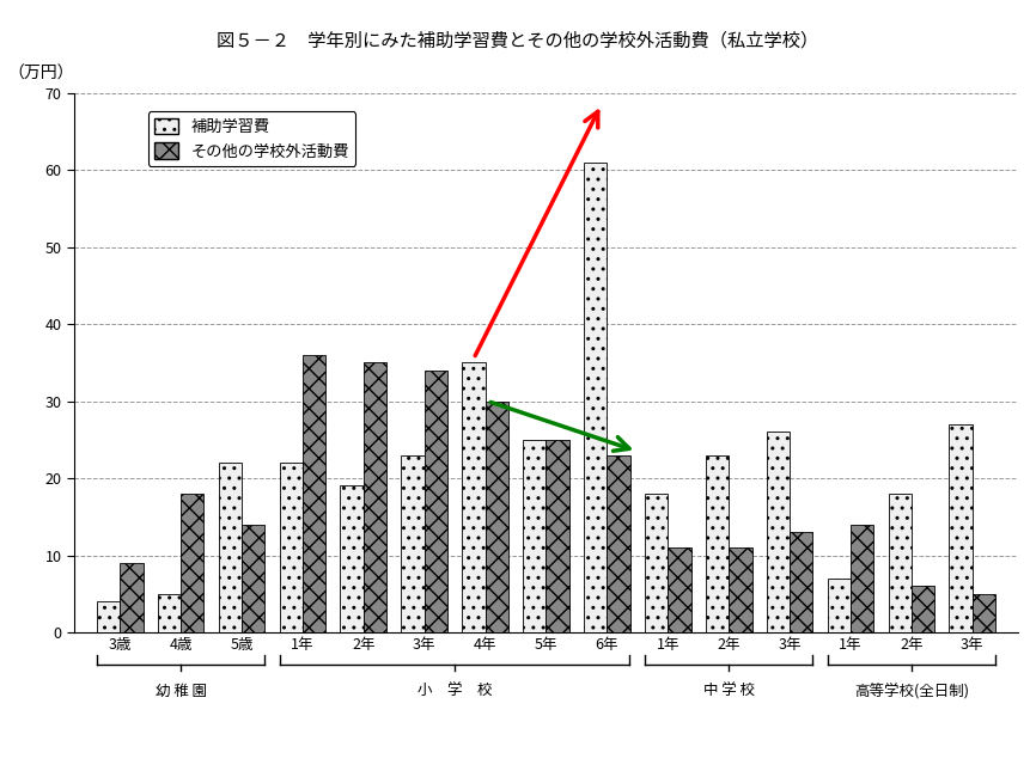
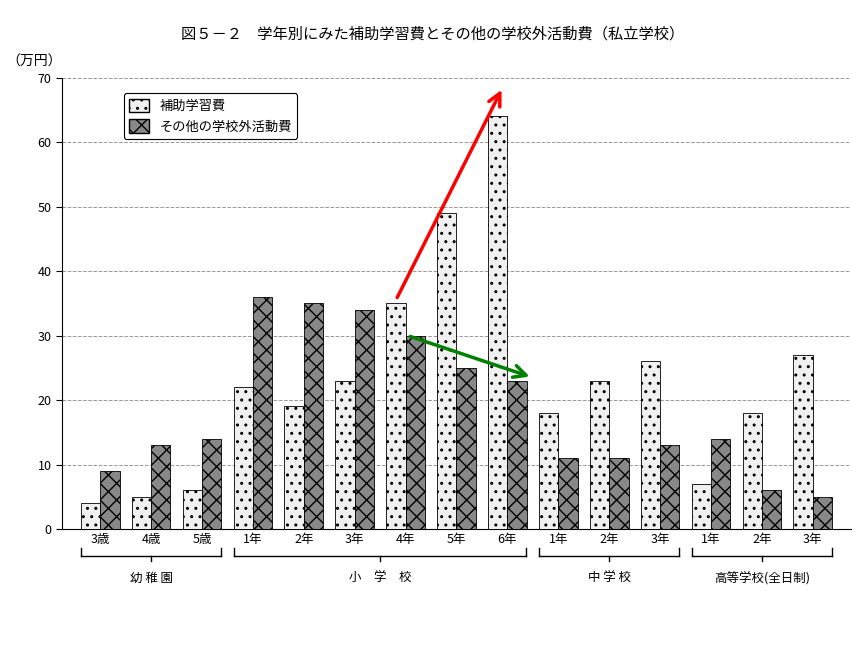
その他の学校外活動費/4歳: 18 -> 13
補助学習費/5歳: 22 -> 6
補助学習費/5年: 25 -> 49
補助学習費/6年: 61 -> 64
